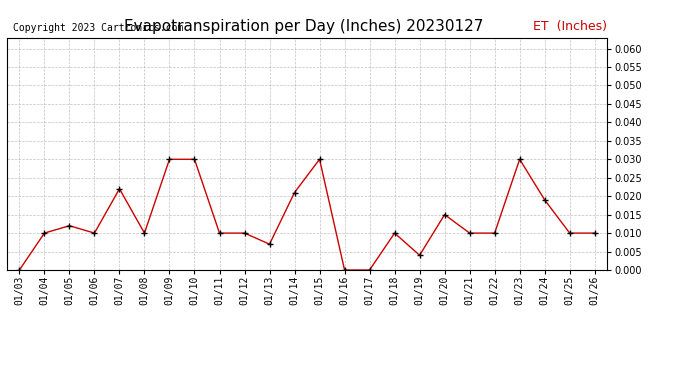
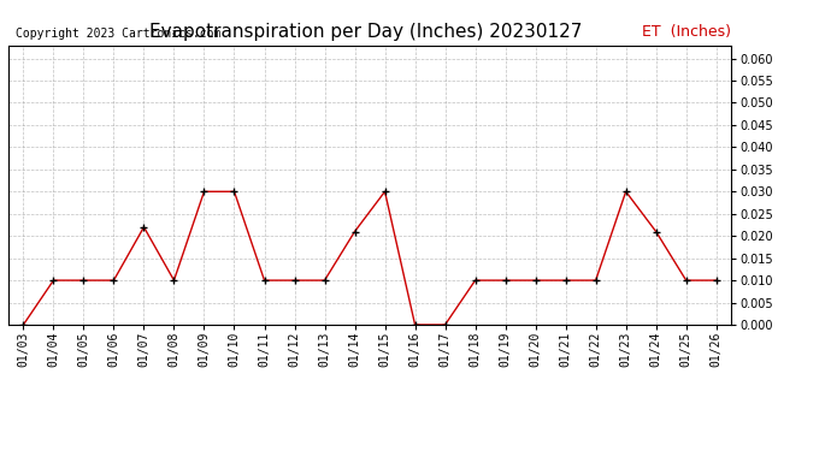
01/05: 0.012 -> 0.010
01/13: 0.007 -> 0.010
01/19: 0.004 -> 0.010
01/20: 0.015 -> 0.010
01/24: 0.019 -> 0.021
